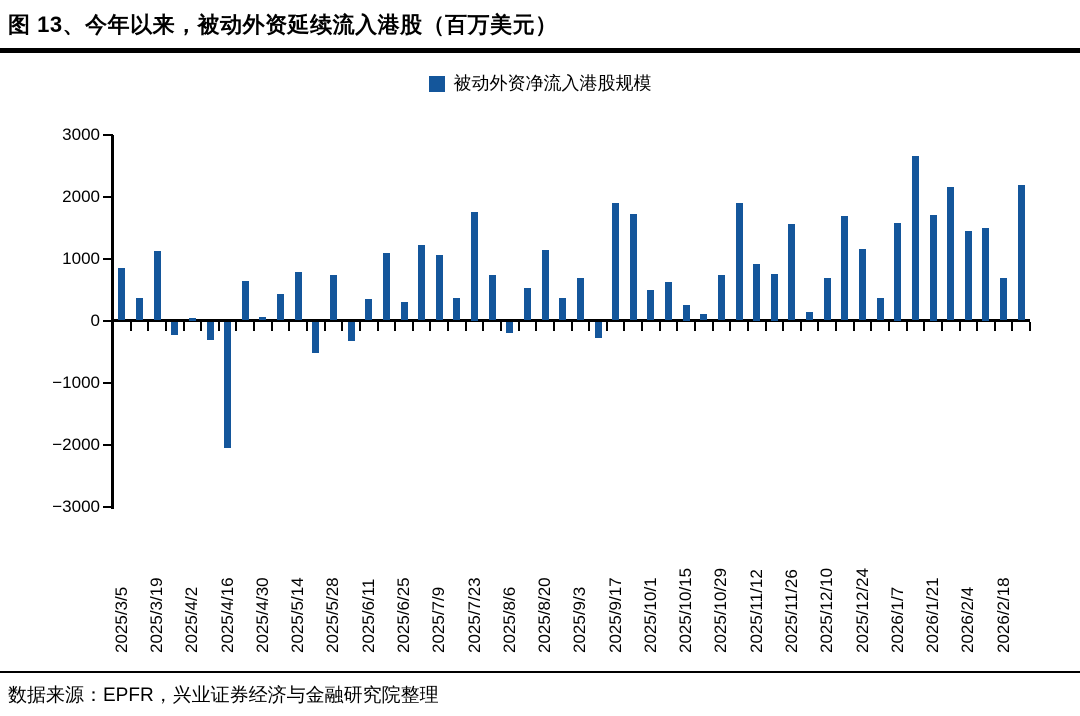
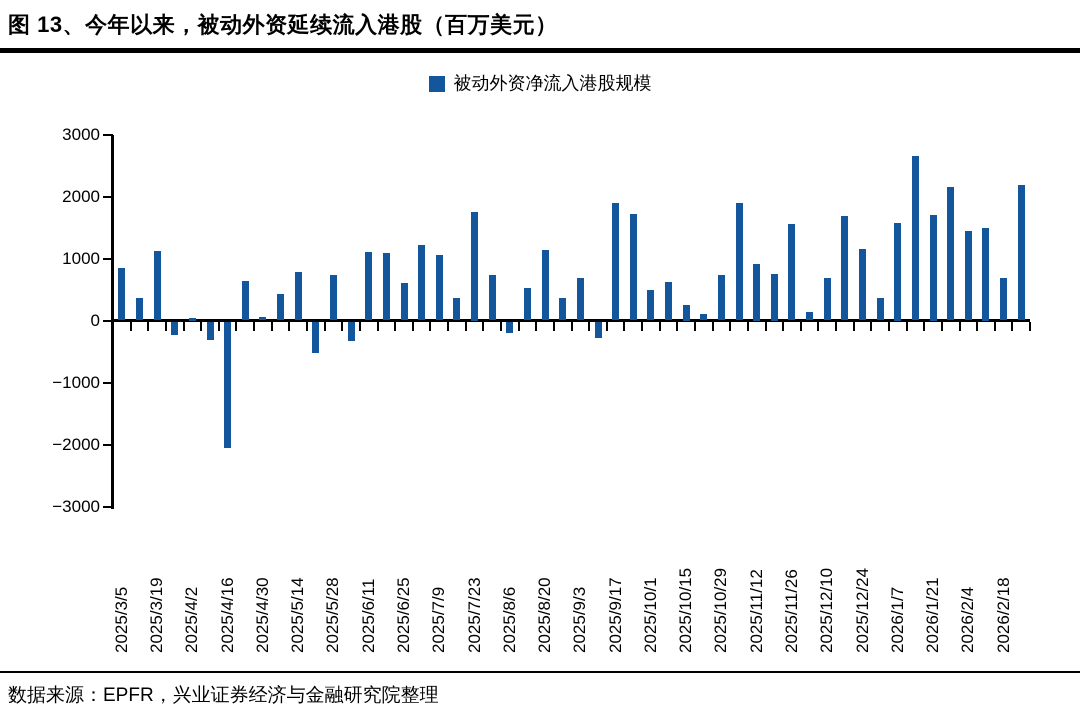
2025/6/11: 400 -> 1100
2025/6/25: 300 -> 600
